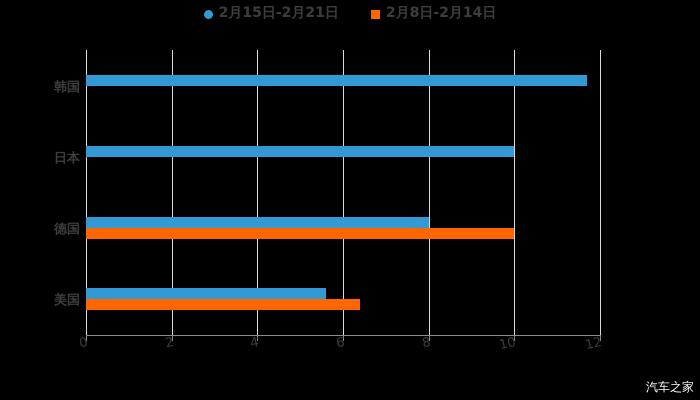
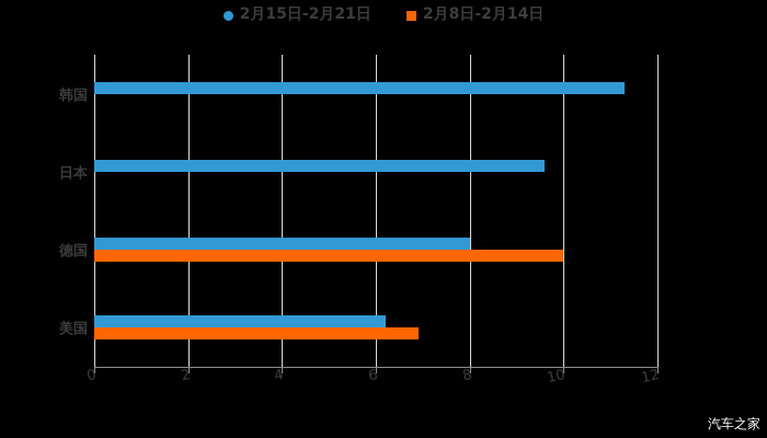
2月15日-2月21日/韩国: 11.7 -> 11.3
2月15日-2月21日/日本: 10.0 -> 9.6
2月15日-2月21日/美国: 5.6 -> 6.2
2月8日-2月14日/美国: 6.4 -> 6.9
